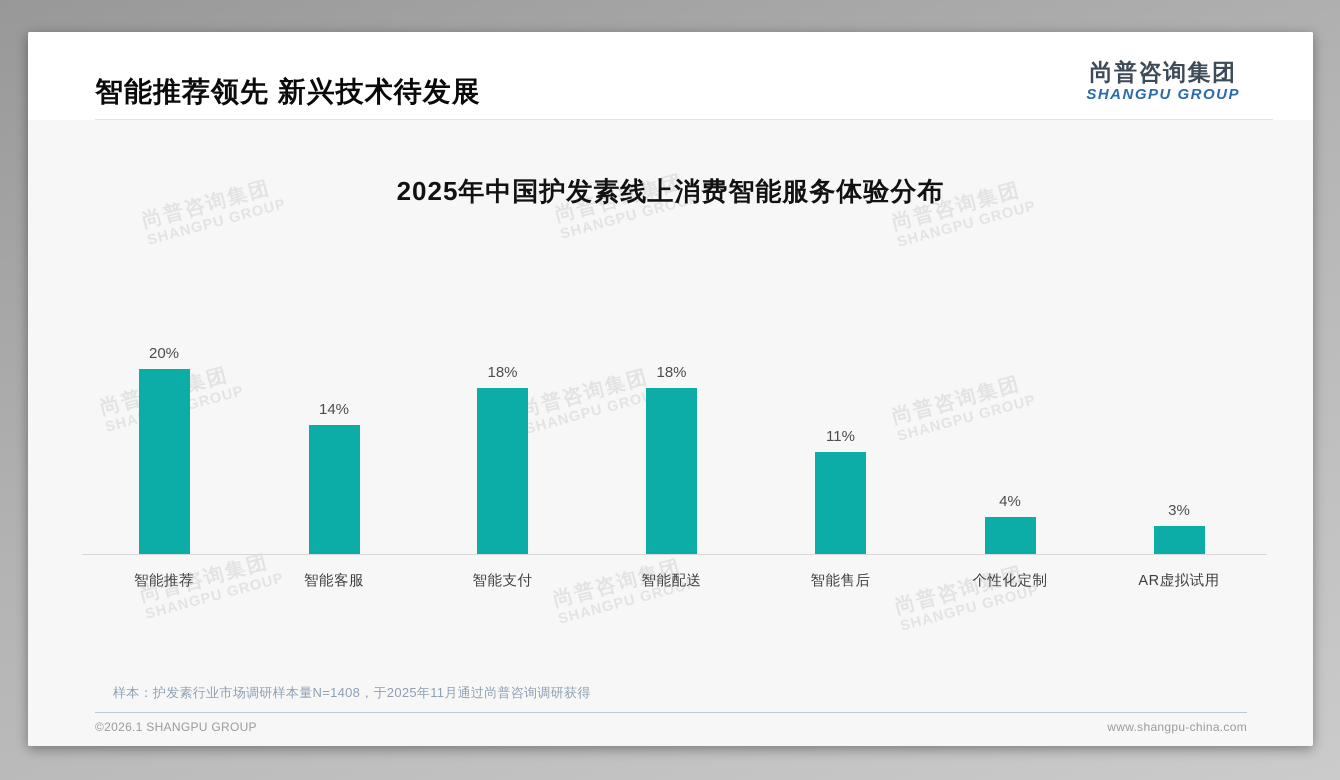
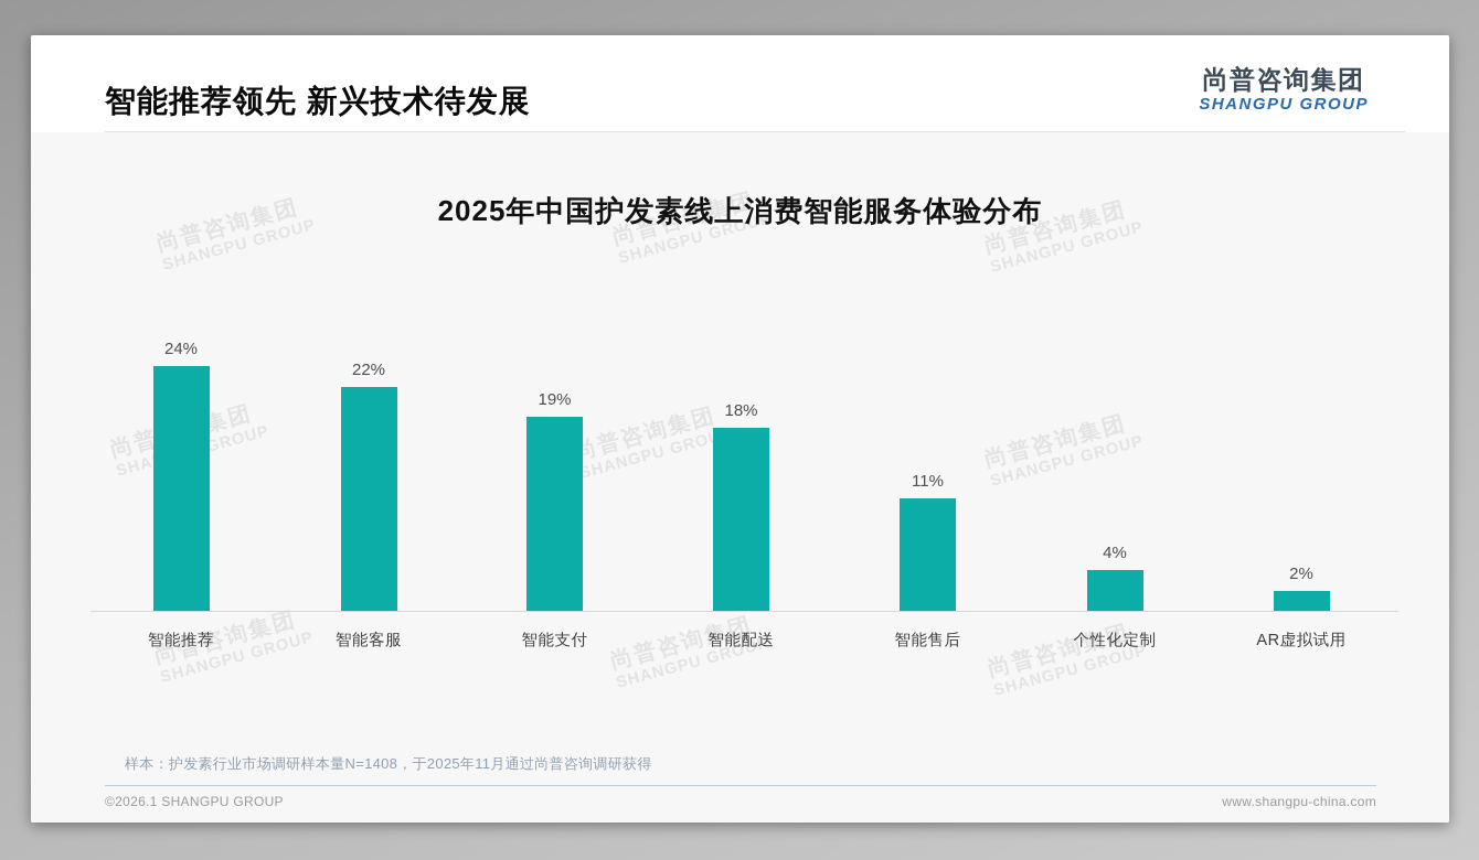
智能推荐: 20% -> 24%
智能客服: 14% -> 22%
智能支付: 18% -> 19%
AR虚拟试用: 3% -> 2%
